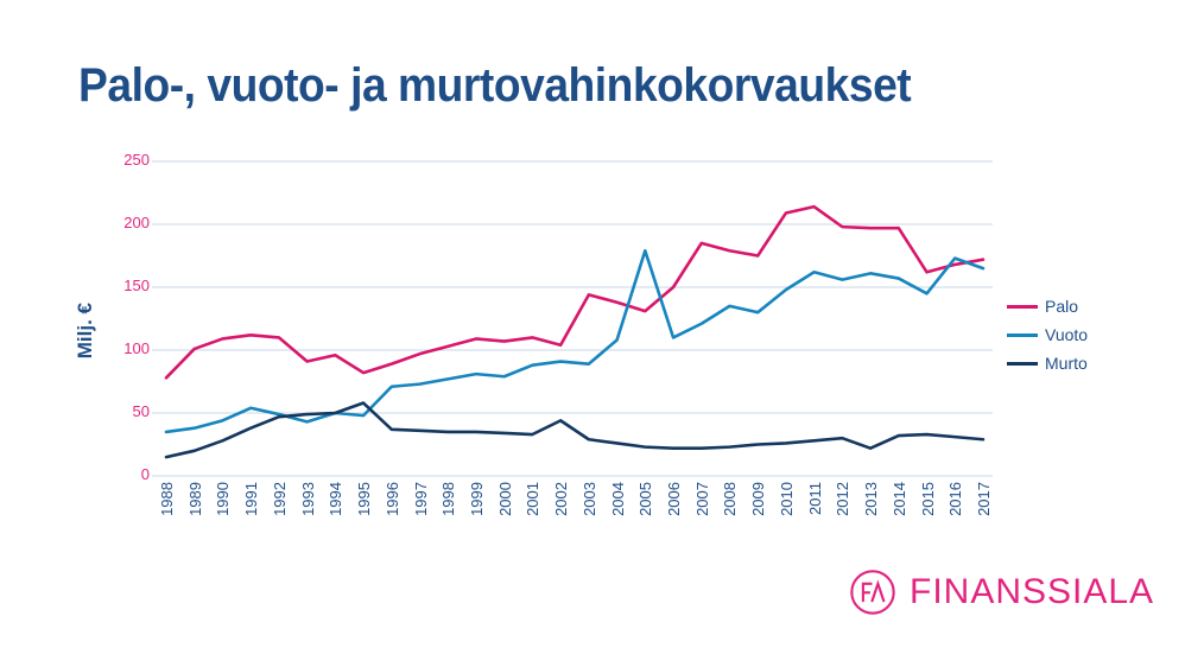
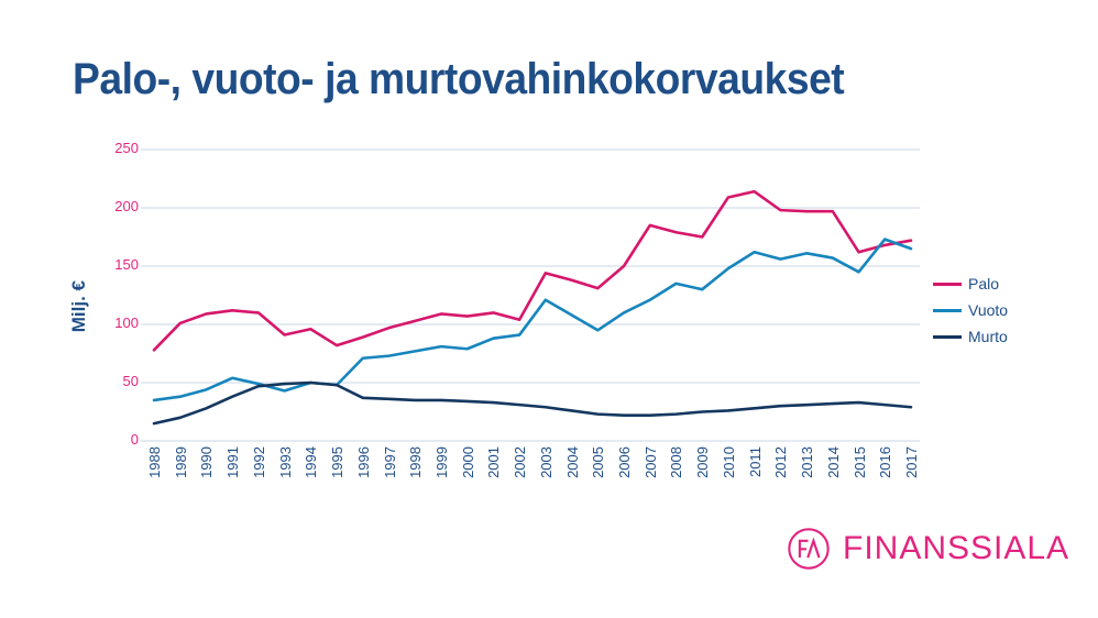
Murto/1995: 58 -> 48
Murto/2002: 44 -> 31
Vuoto/2003: 89 -> 121
Vuoto/2005: 179 -> 95
Murto/2013: 22 -> 31
